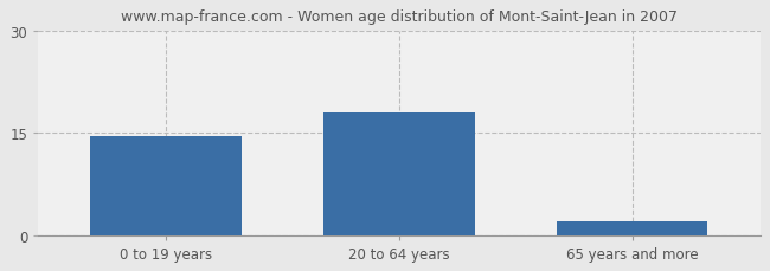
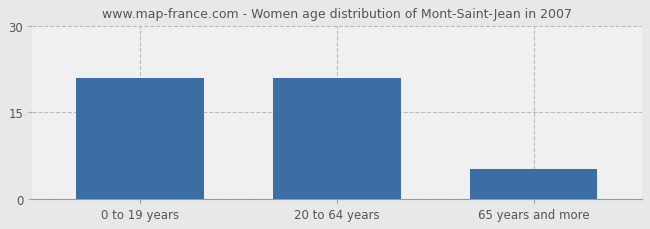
0 to 19 years: 14.5 -> 21.0
20 to 64 years: 18.0 -> 21.0
65 years and more: 2.0 -> 5.2
